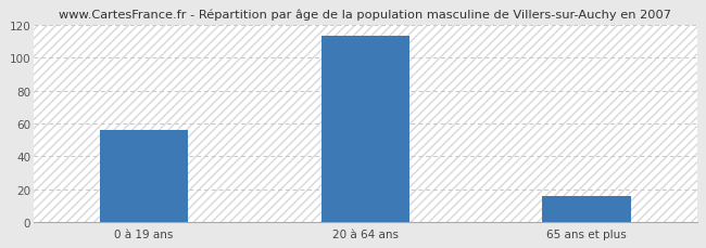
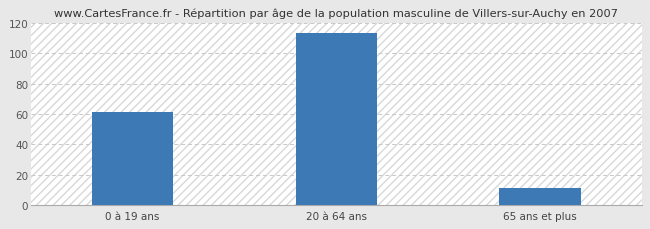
0 à 19 ans: 56 -> 61
65 ans et plus: 16 -> 11
